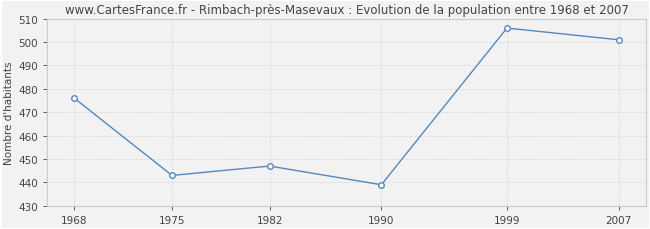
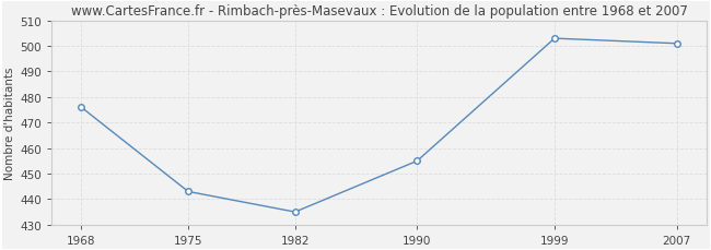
1982: 447 -> 435
1990: 439 -> 455
1999: 506 -> 503
